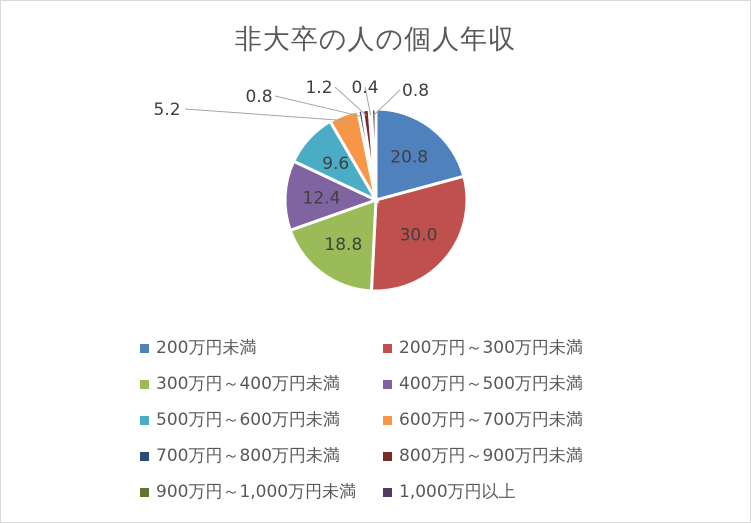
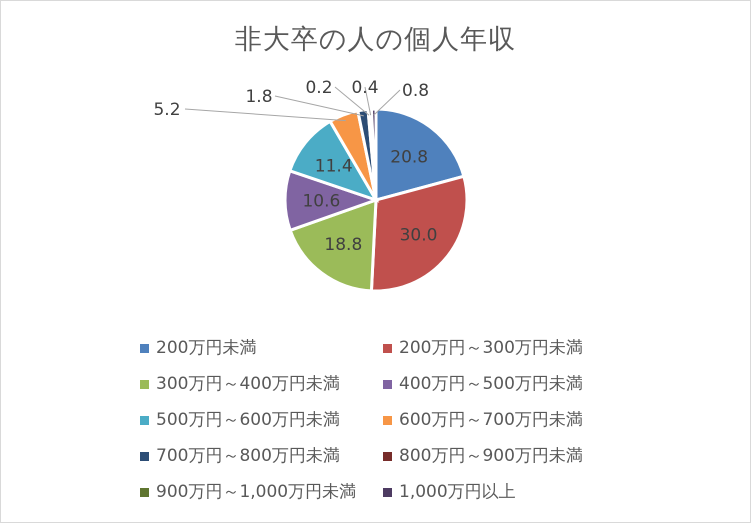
400万円～500万円未満: 12.4 -> 10.6
500万円～600万円未満: 9.6 -> 11.4
700万円～800万円未満: 0.8 -> 1.8
800万円～900万円未満: 1.2 -> 0.2
